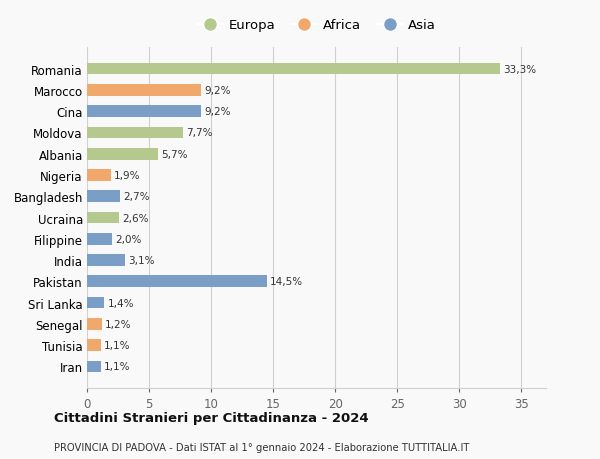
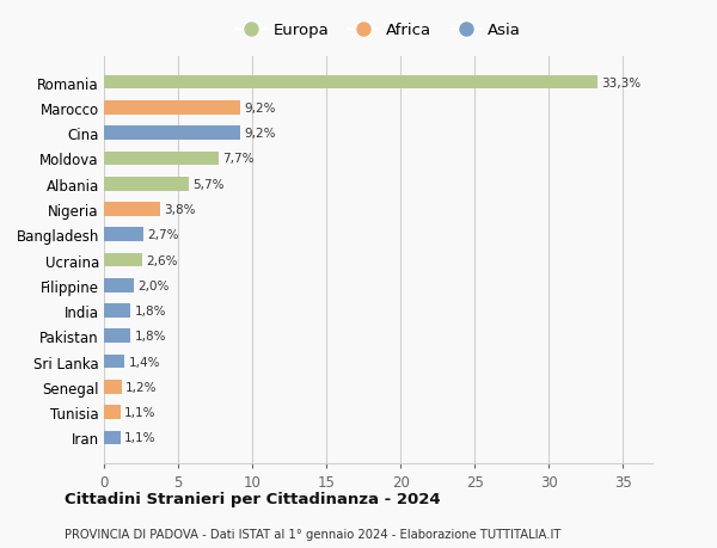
Nigeria: 1,9% -> 3,8%
India: 3,1% -> 1,8%
Pakistan: 14,5% -> 1,8%
